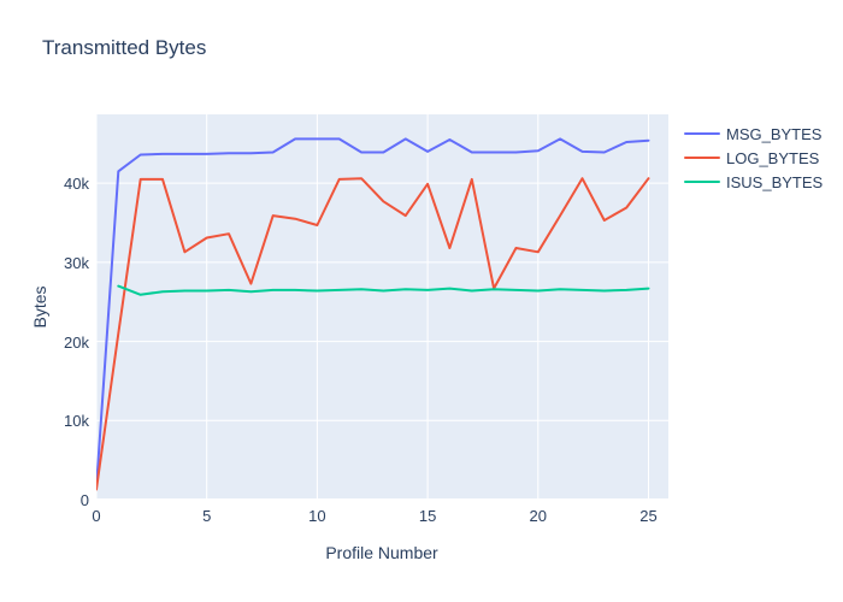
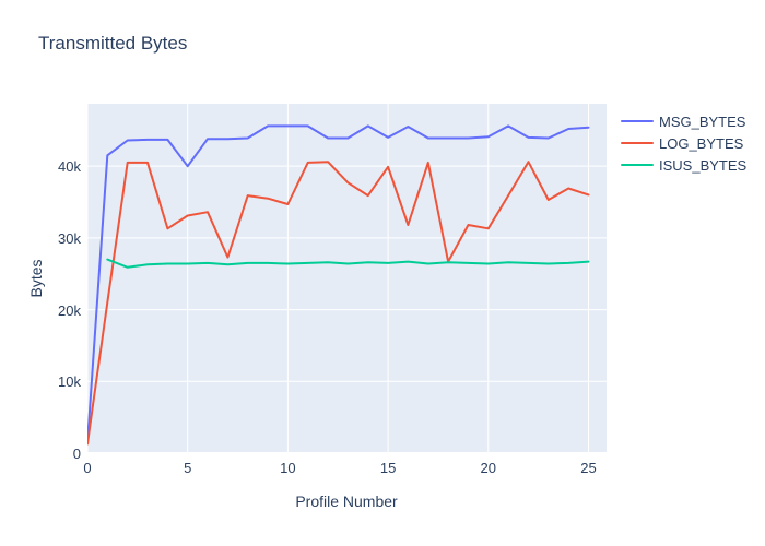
MSG_BYTES/5: 44k -> 40k
LOG_BYTES/25: 41k -> 36k
